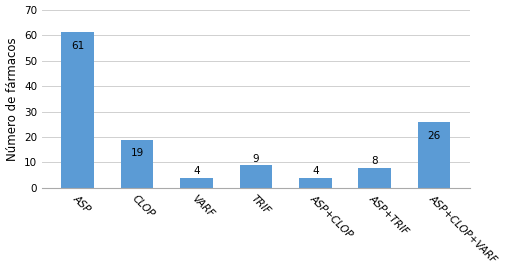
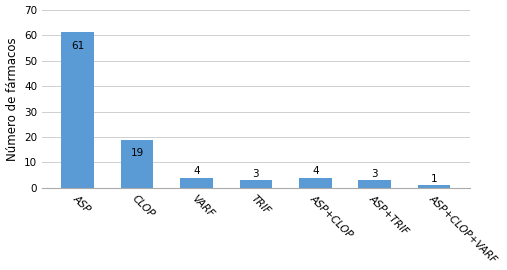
TRIF: 9 -> 3
ASP+TRIF: 8 -> 3
ASP+CLOP+VARF: 26 -> 1
